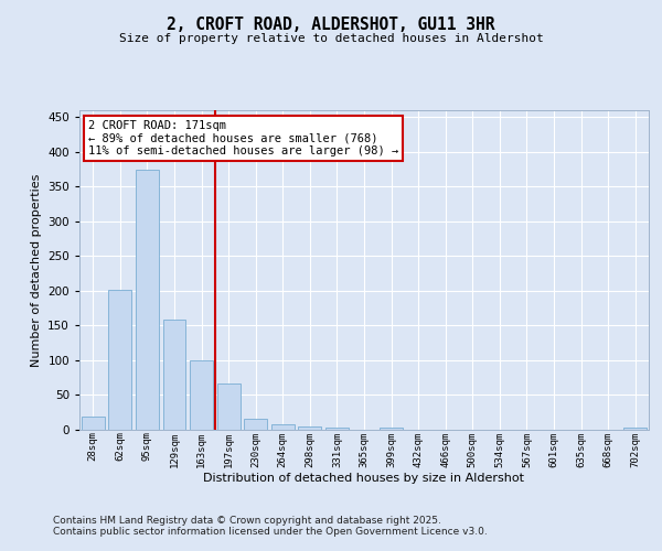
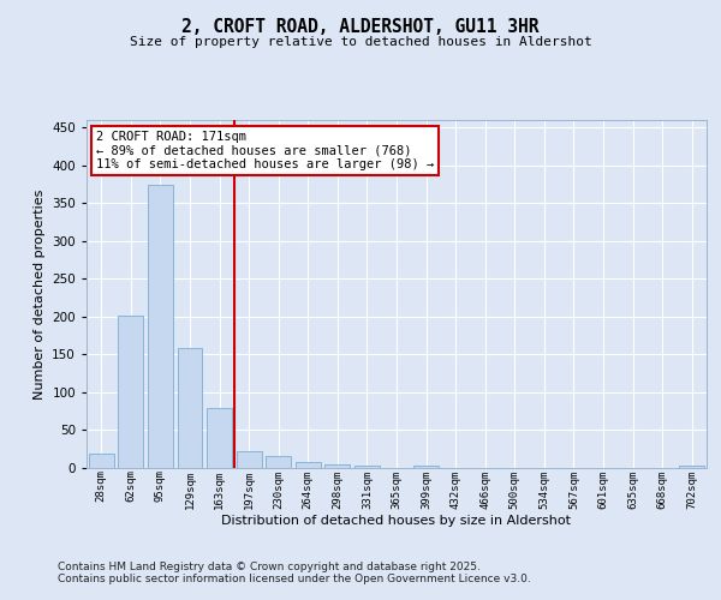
163sqm: 100 -> 80
197sqm: 66 -> 23
